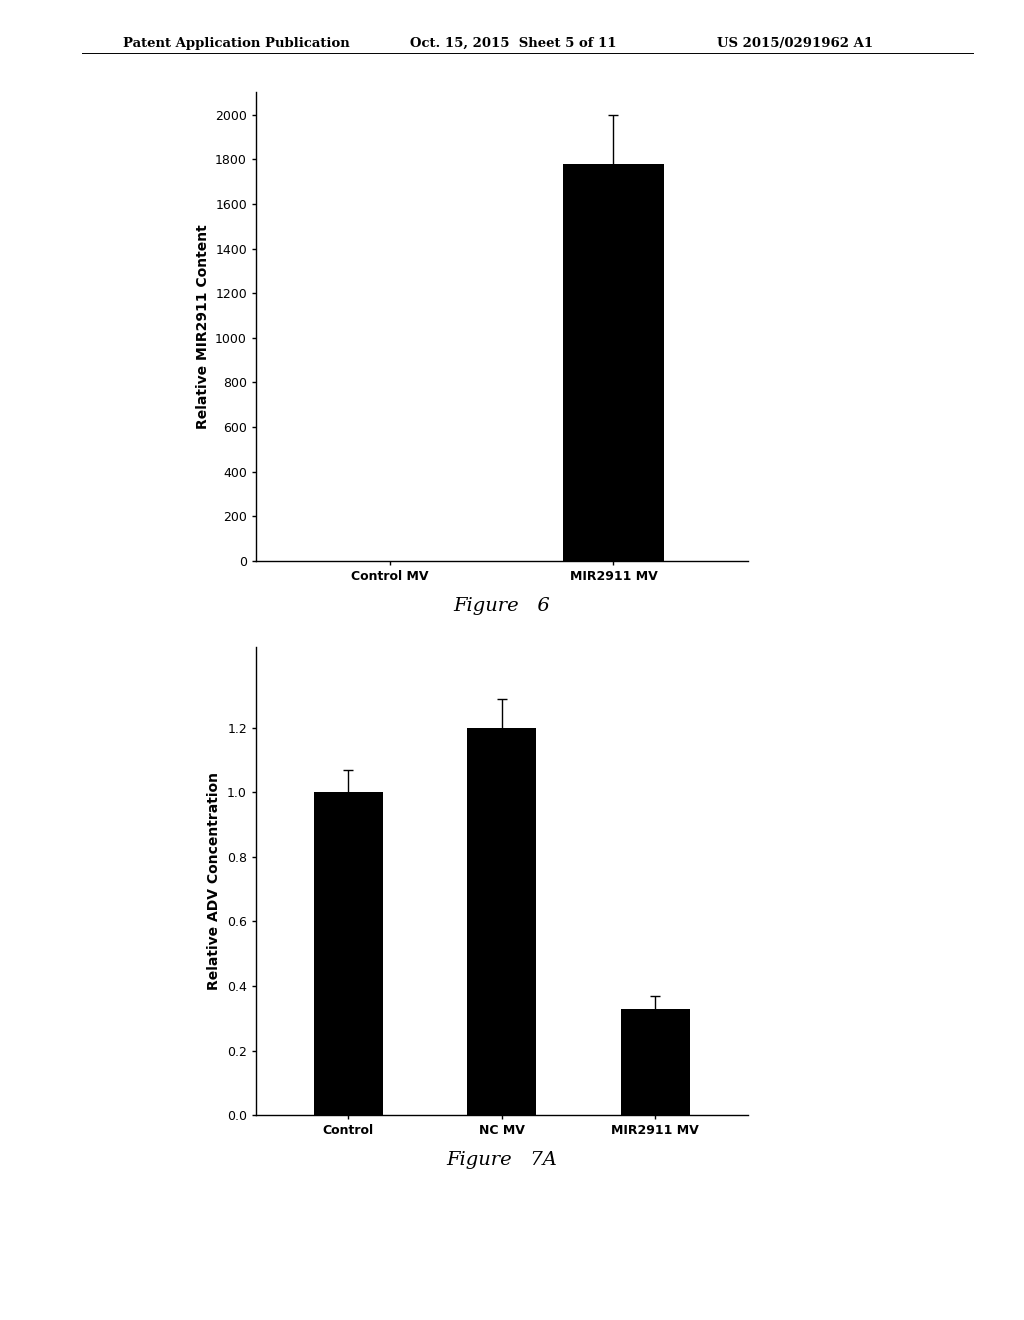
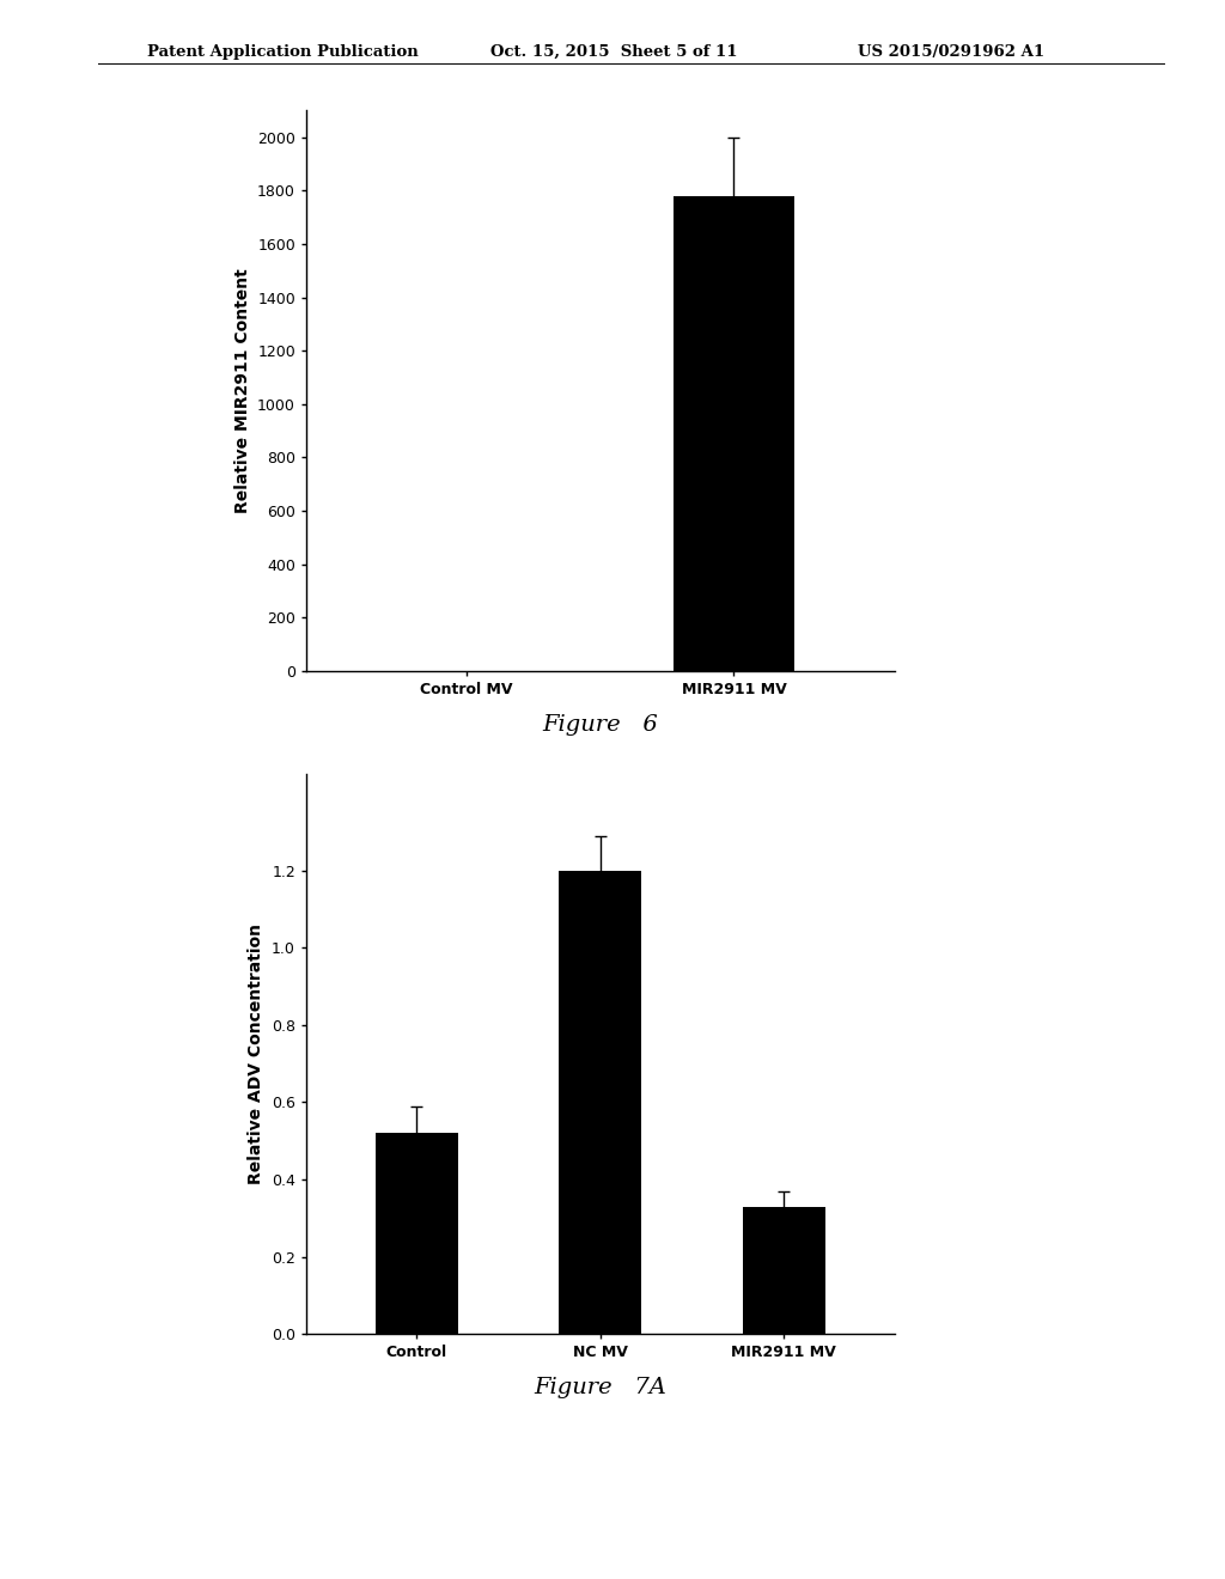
Control: 1.00 -> 0.52
